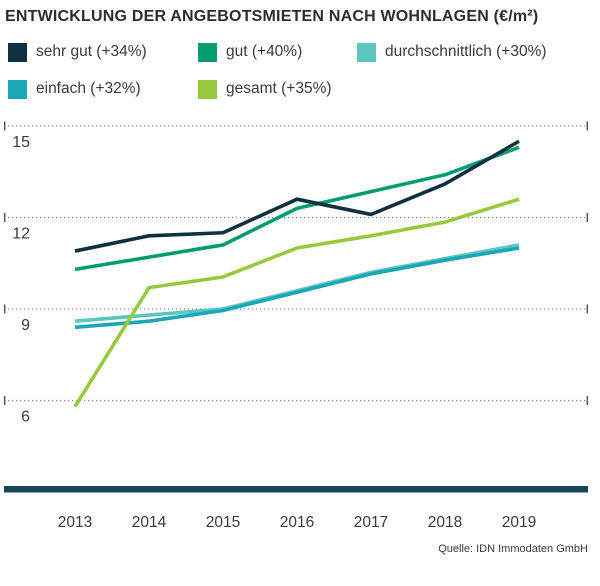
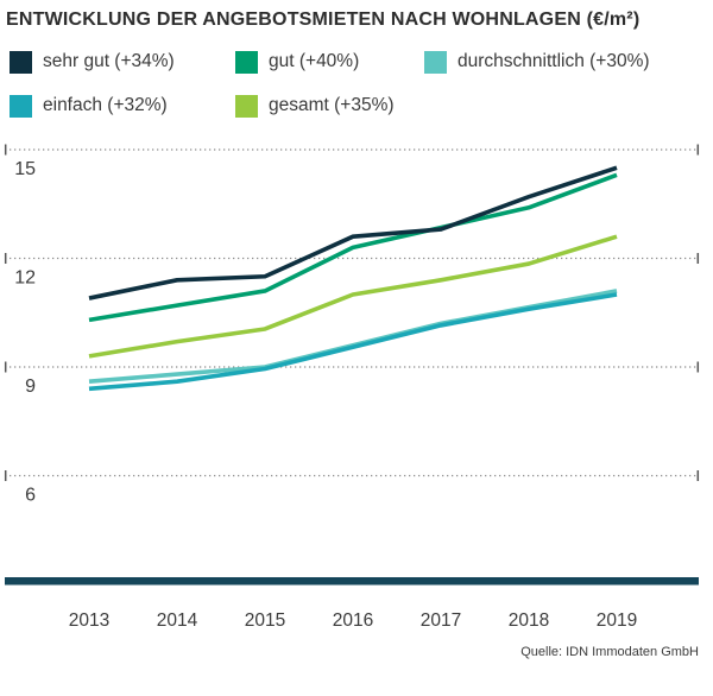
gesamt (+35%)/2013: 5.8 -> 9.3
sehr gut (+34%)/2017: 12.1 -> 12.8
sehr gut (+34%)/2018: 13.1 -> 13.7
